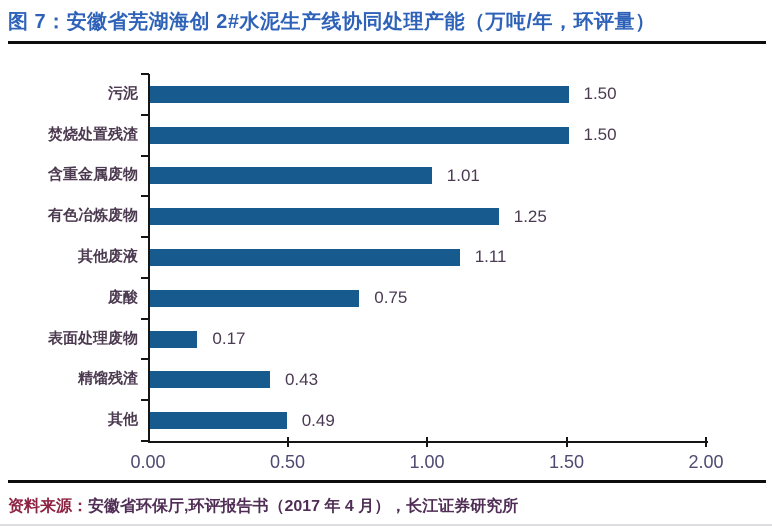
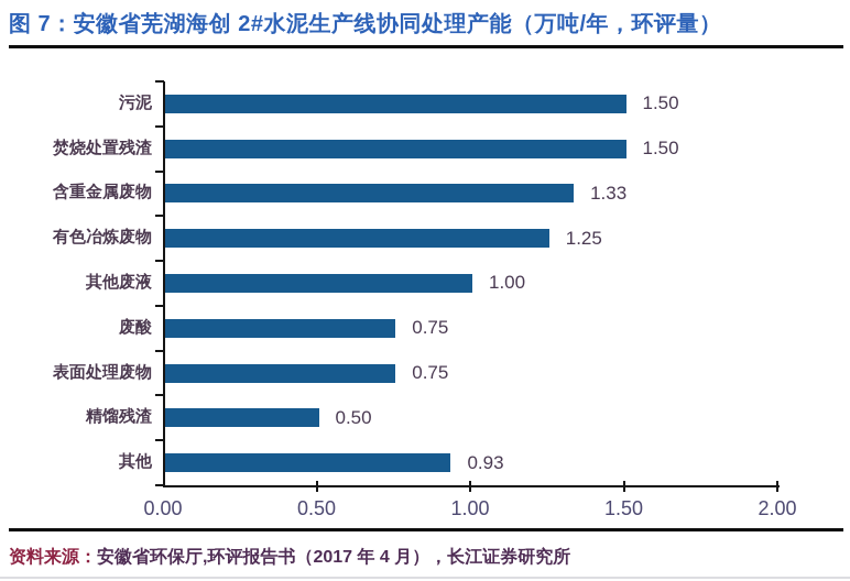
含重金属废物: 1.01 -> 1.33
其他废液: 1.11 -> 1.00
表面处理废物: 0.17 -> 0.75
精馏残渣: 0.43 -> 0.50
其他: 0.49 -> 0.93
